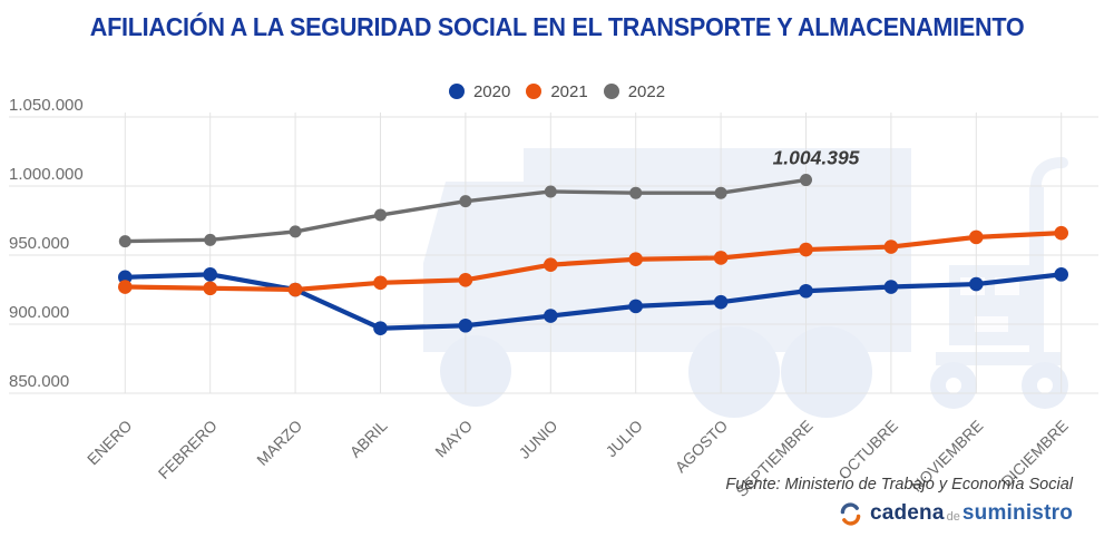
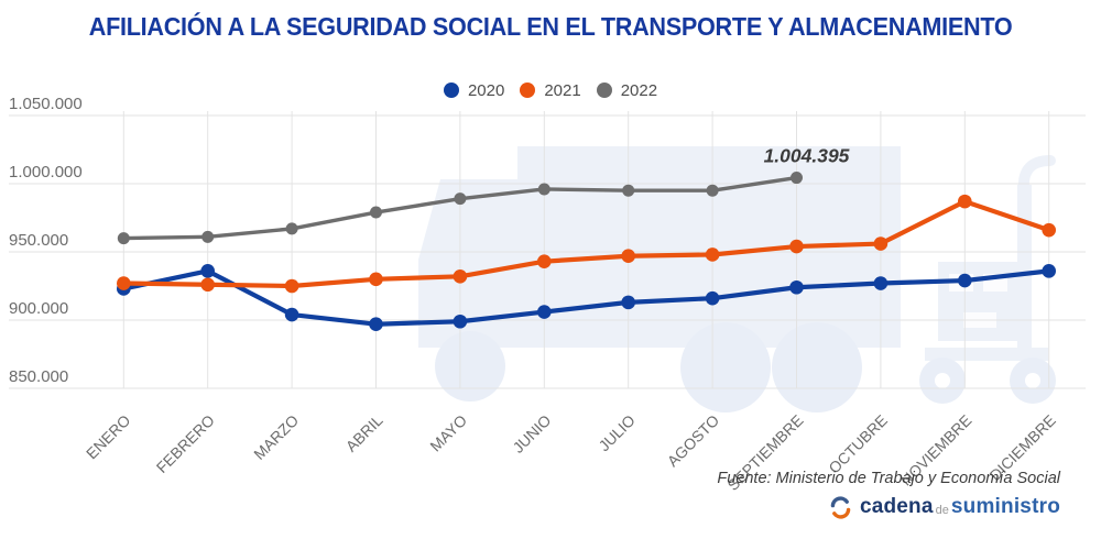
2020/ENERO: 934000 -> 923000
2020/MARZO: 925000 -> 904000
2021/NOVIEMBRE: 963000 -> 987000
